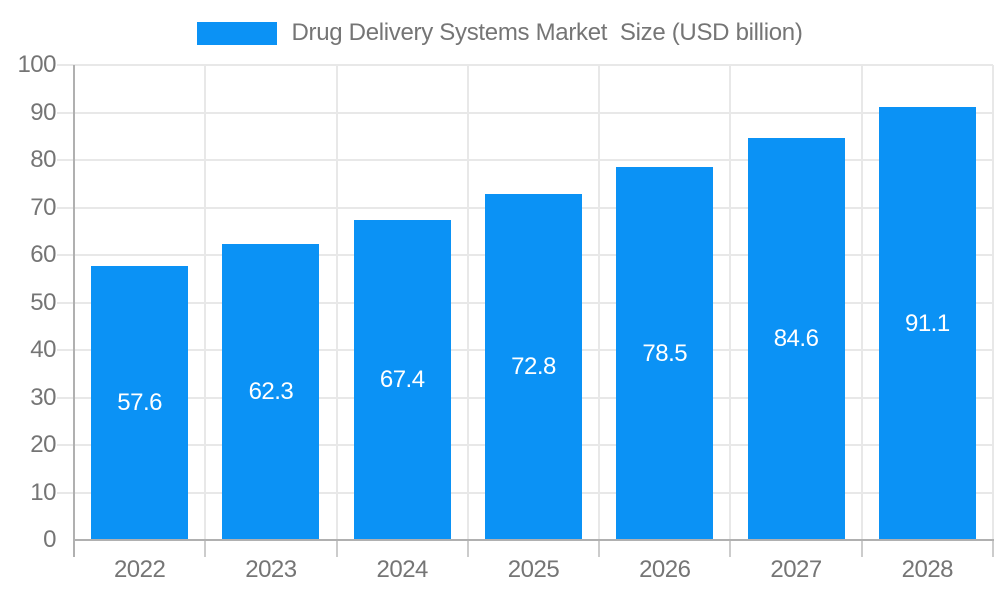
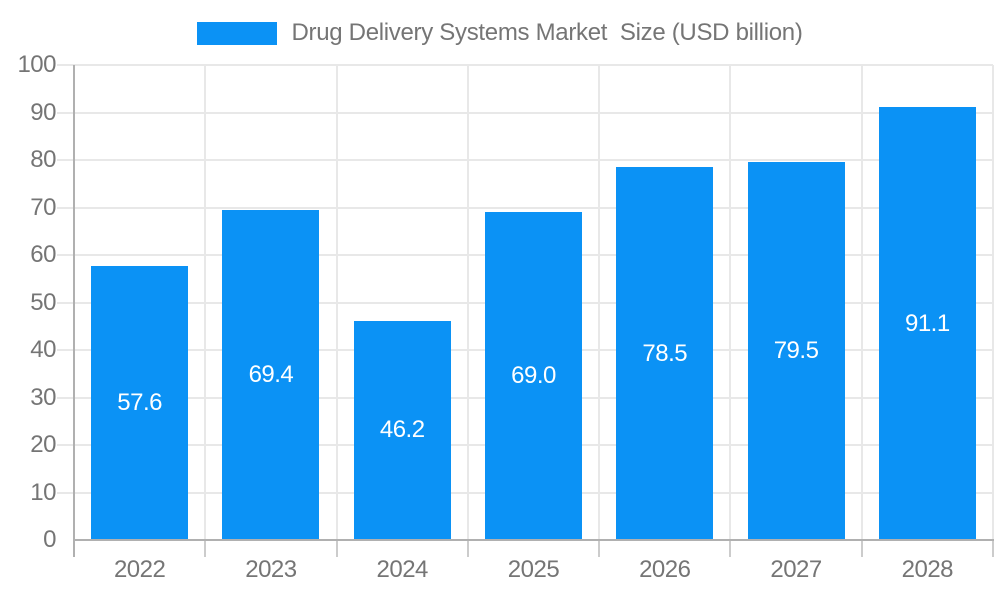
2023: 62.3 -> 69.4
2024: 67.4 -> 46.2
2025: 72.8 -> 69.0
2027: 84.6 -> 79.5
